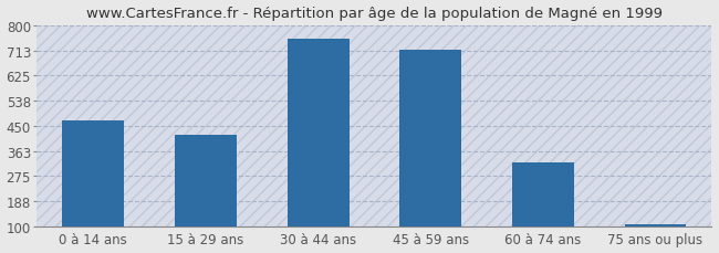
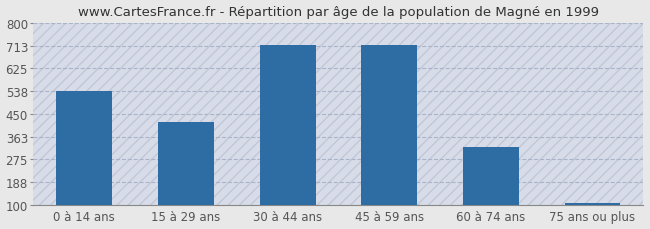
0 à 14 ans: 470 -> 538
30 à 44 ans: 755 -> 716
